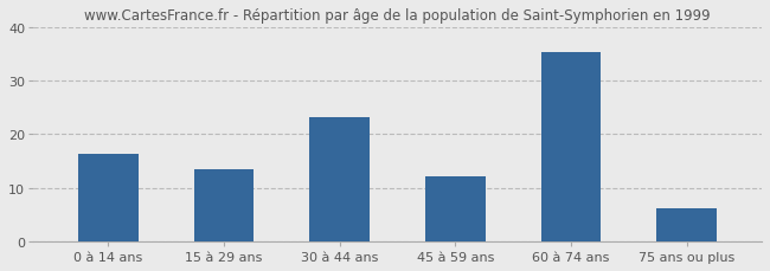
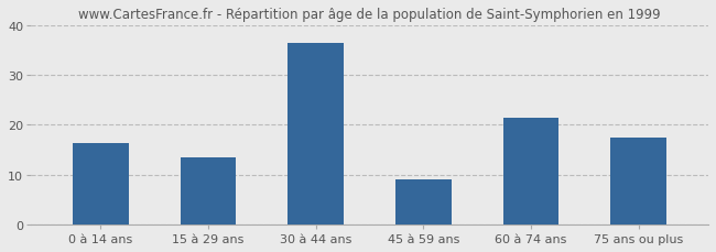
30 à 44 ans: 23.2 -> 36.5
45 à 59 ans: 12.2 -> 9.0
60 à 74 ans: 35.3 -> 21.5
75 ans ou plus: 6.1 -> 17.5
